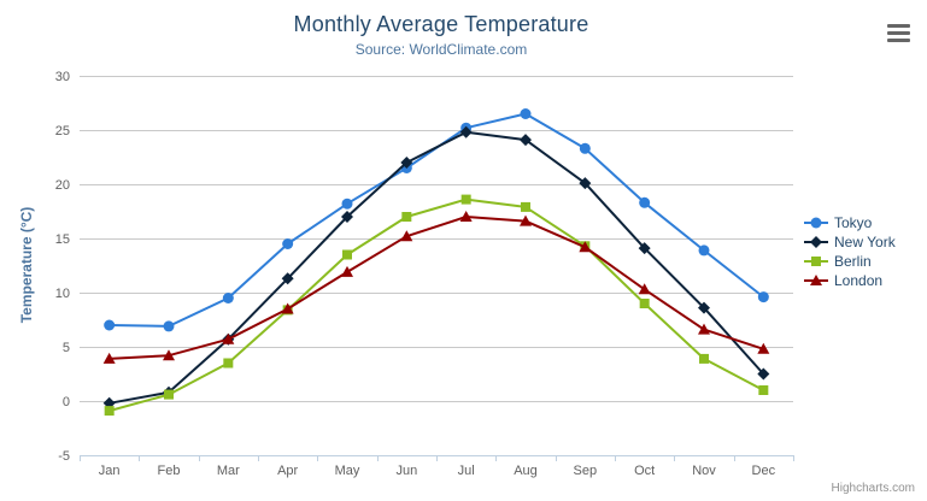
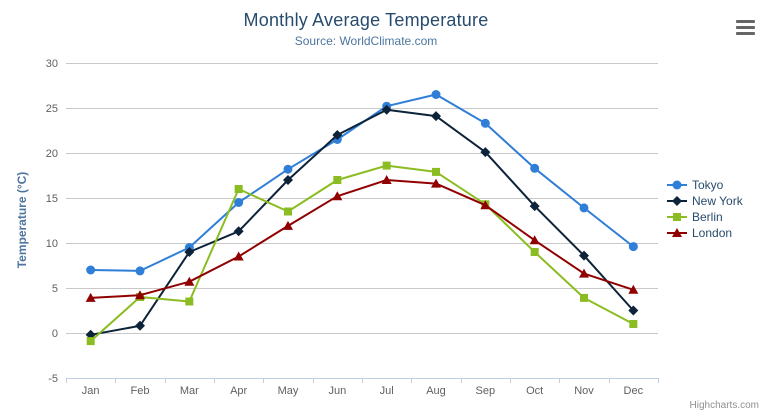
Berlin/Feb: 1 -> 4
New York/Mar: 6 -> 9
Berlin/Apr: 8 -> 16
